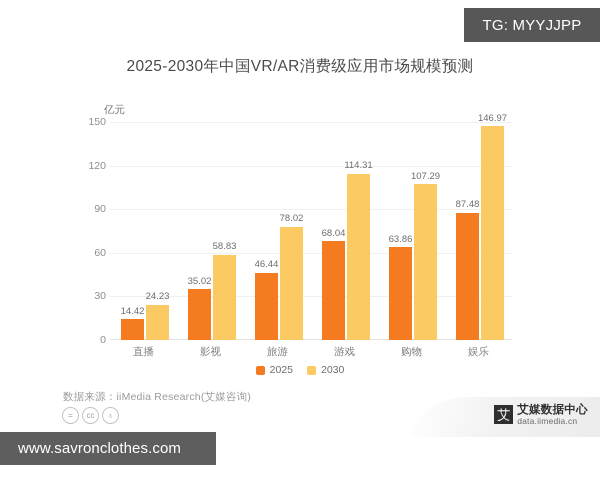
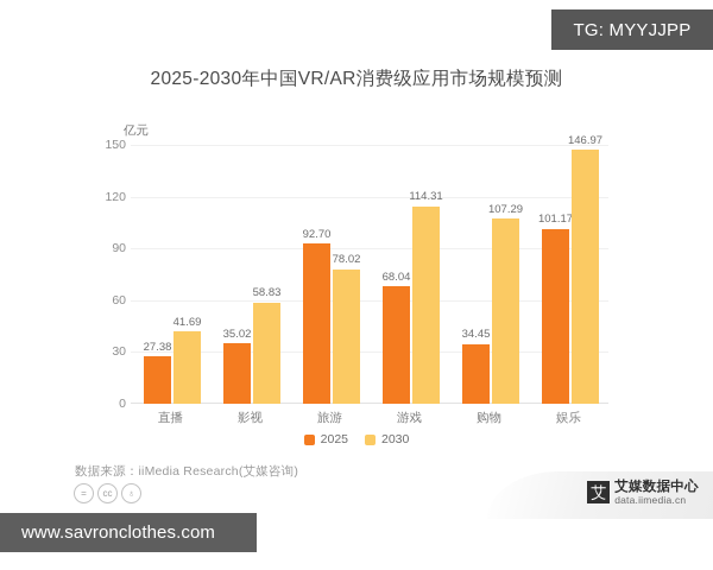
2025/直播: 14.42 -> 27.38
2030/直播: 24.23 -> 41.69
2025/旅游: 46.44 -> 92.70
2025/购物: 63.86 -> 34.45
2025/娱乐: 87.48 -> 101.17
